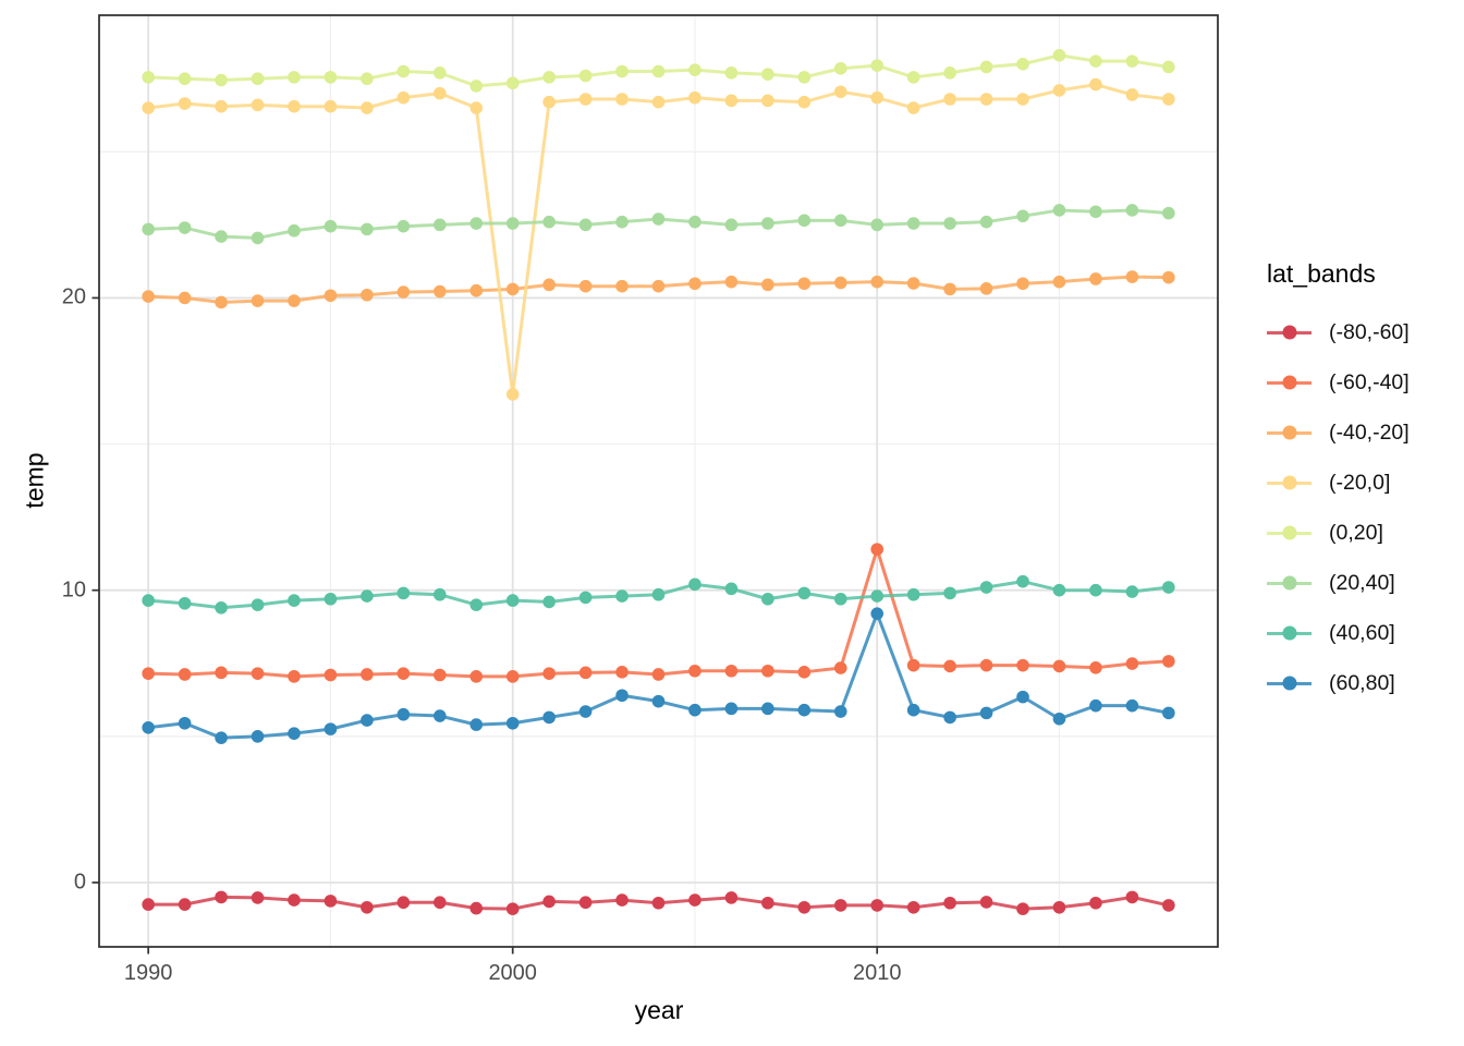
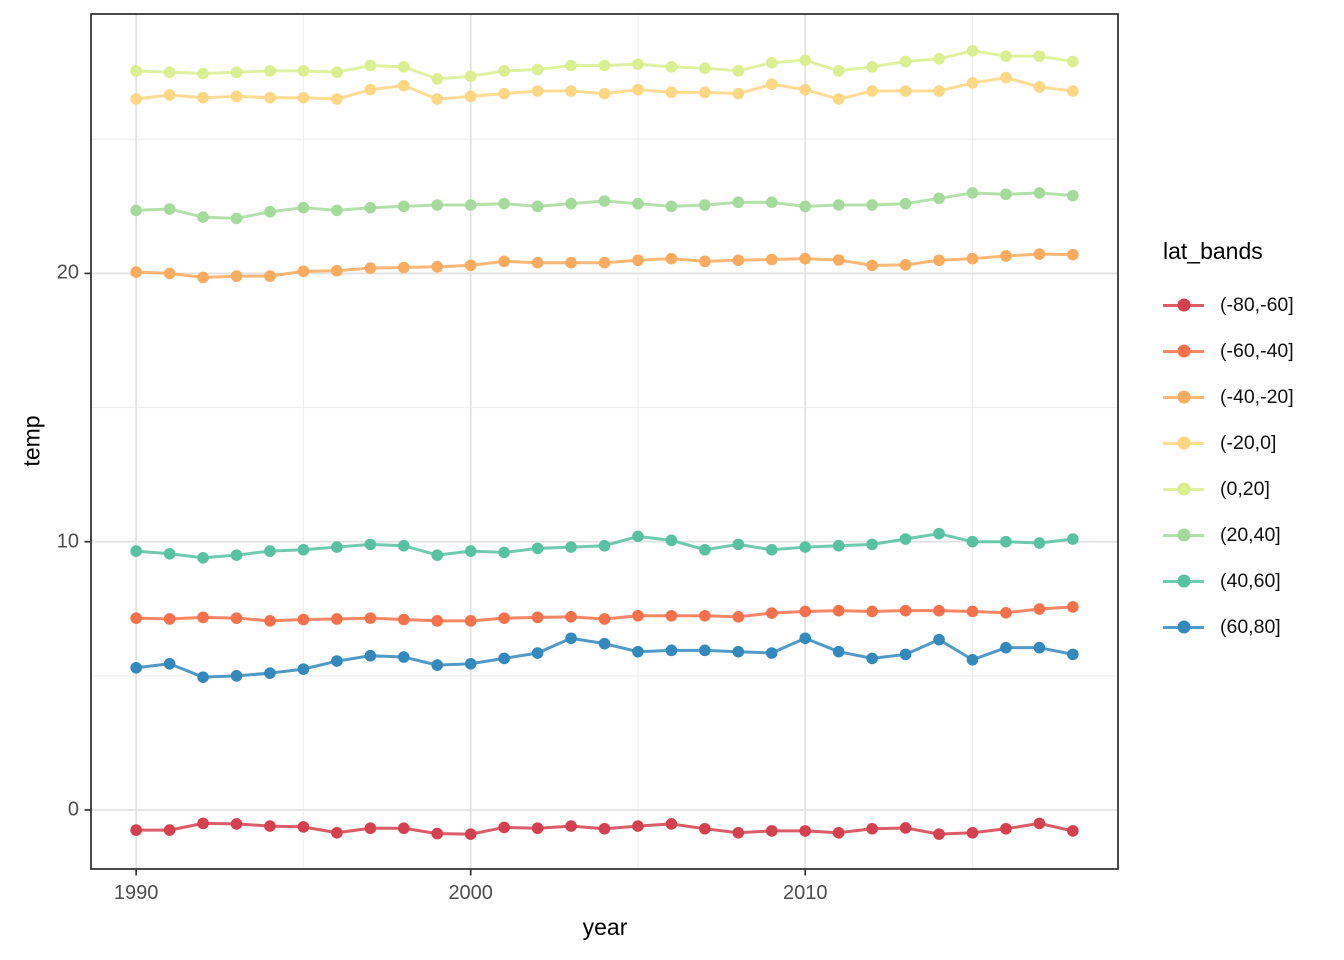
(-20,0]/2000: 16.7 -> 26.6
(-60,-40]/2010: 11.4 -> 7.4
(60,80]/2010: 9.2 -> 6.4
